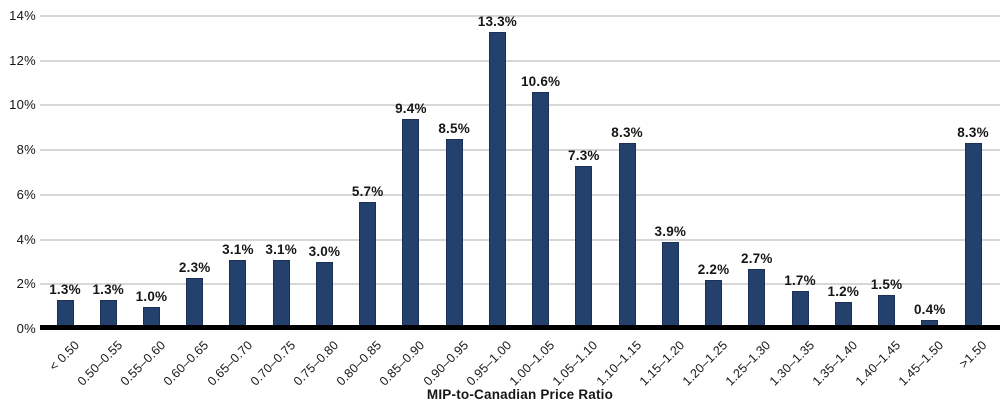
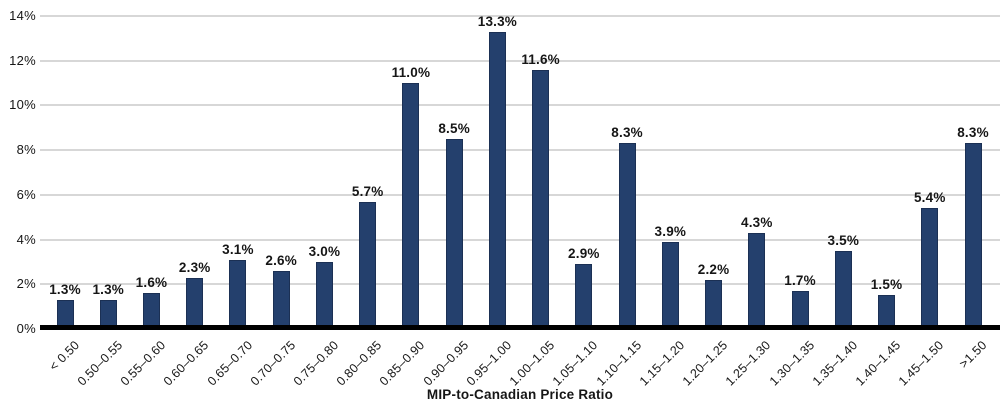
0.55–0.60: 1.0% -> 1.6%
0.70–0.75: 3.1% -> 2.6%
0.85–0.90: 9.4% -> 11.0%
1.00–1.05: 10.6% -> 11.6%
1.05–1.10: 7.3% -> 2.9%
1.25–1.30: 2.7% -> 4.3%
1.35–1.40: 1.2% -> 3.5%
1.45–1.50: 0.4% -> 5.4%
